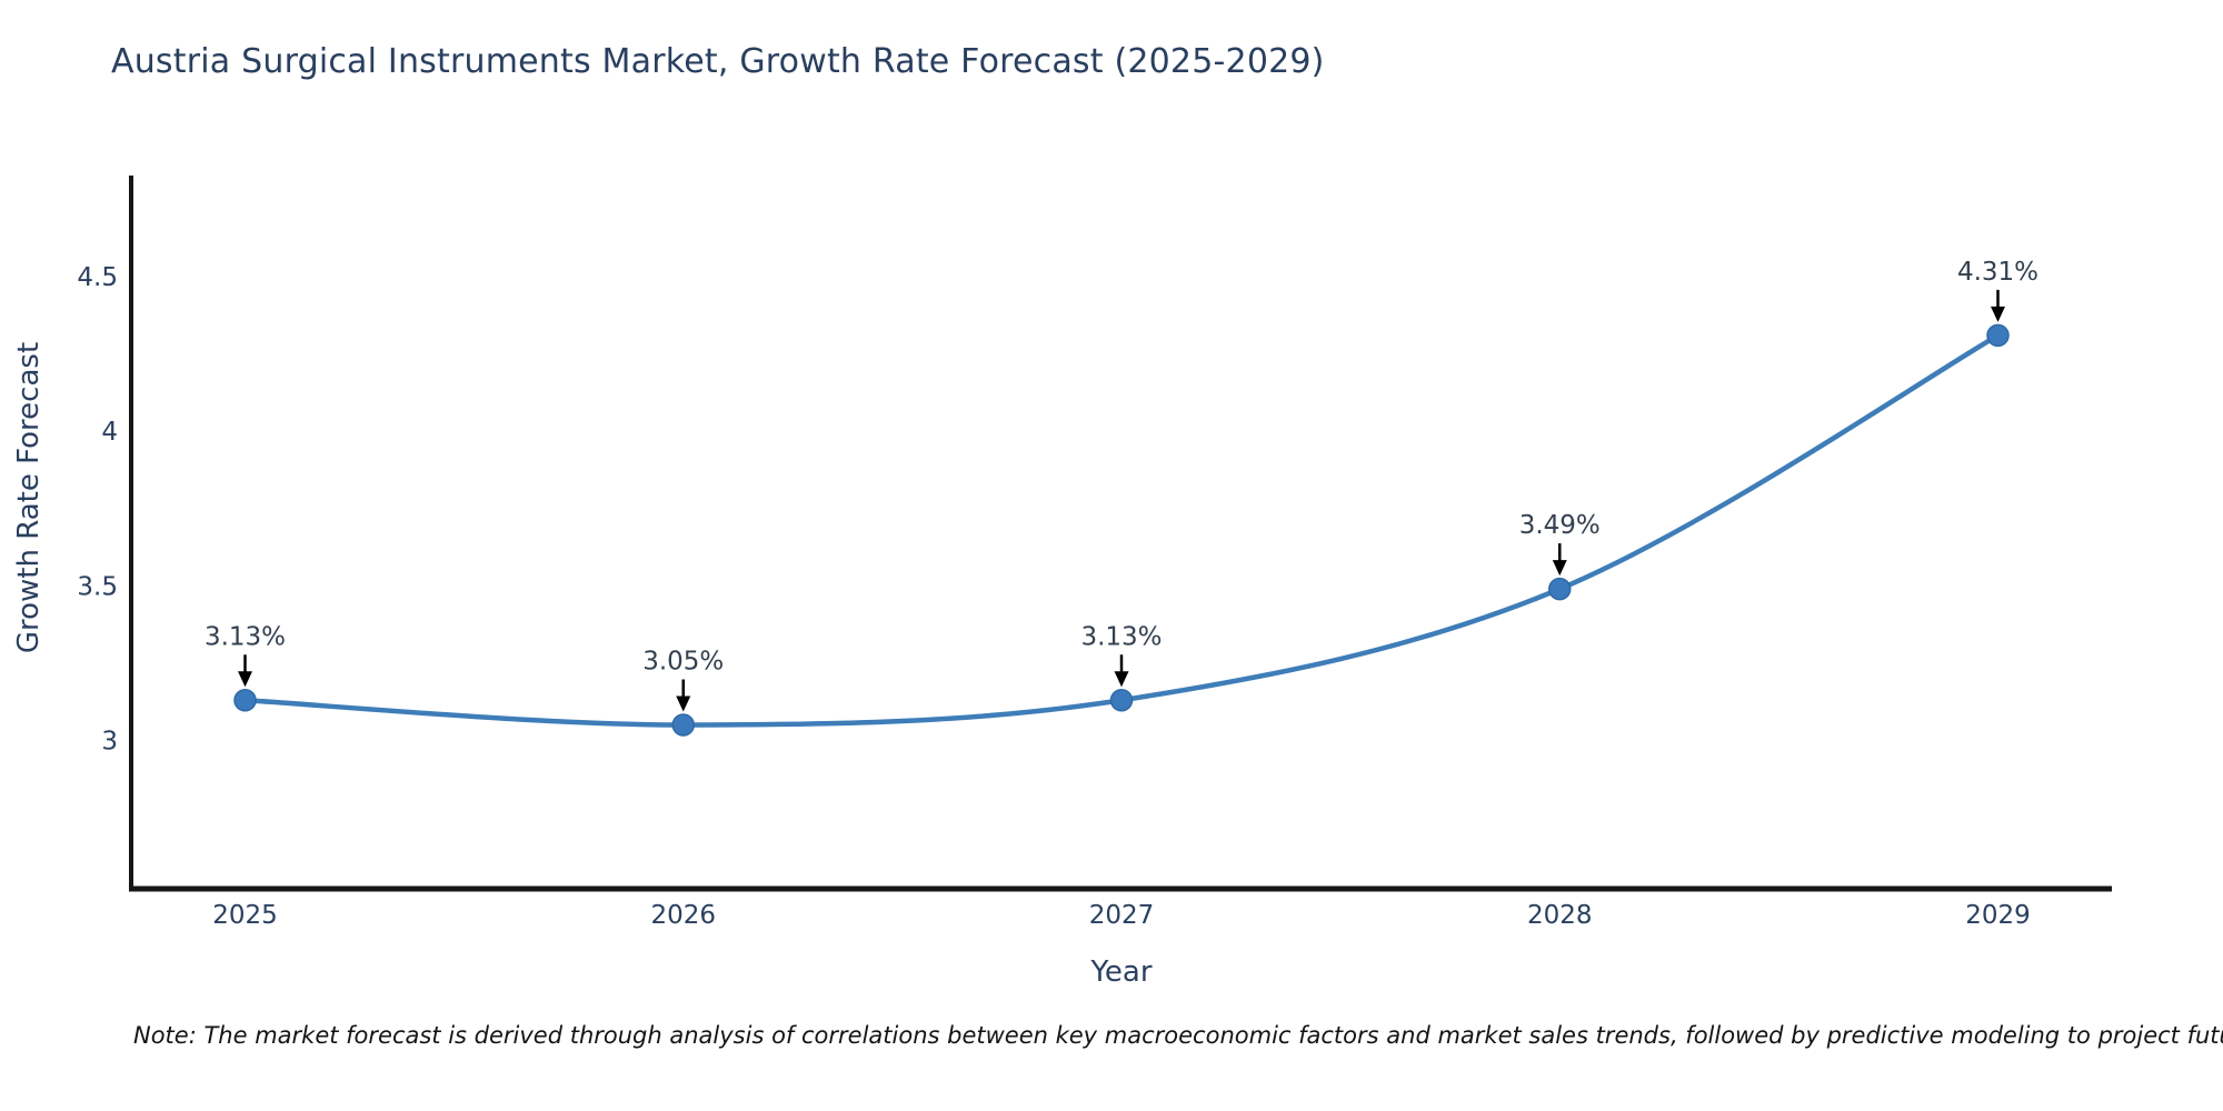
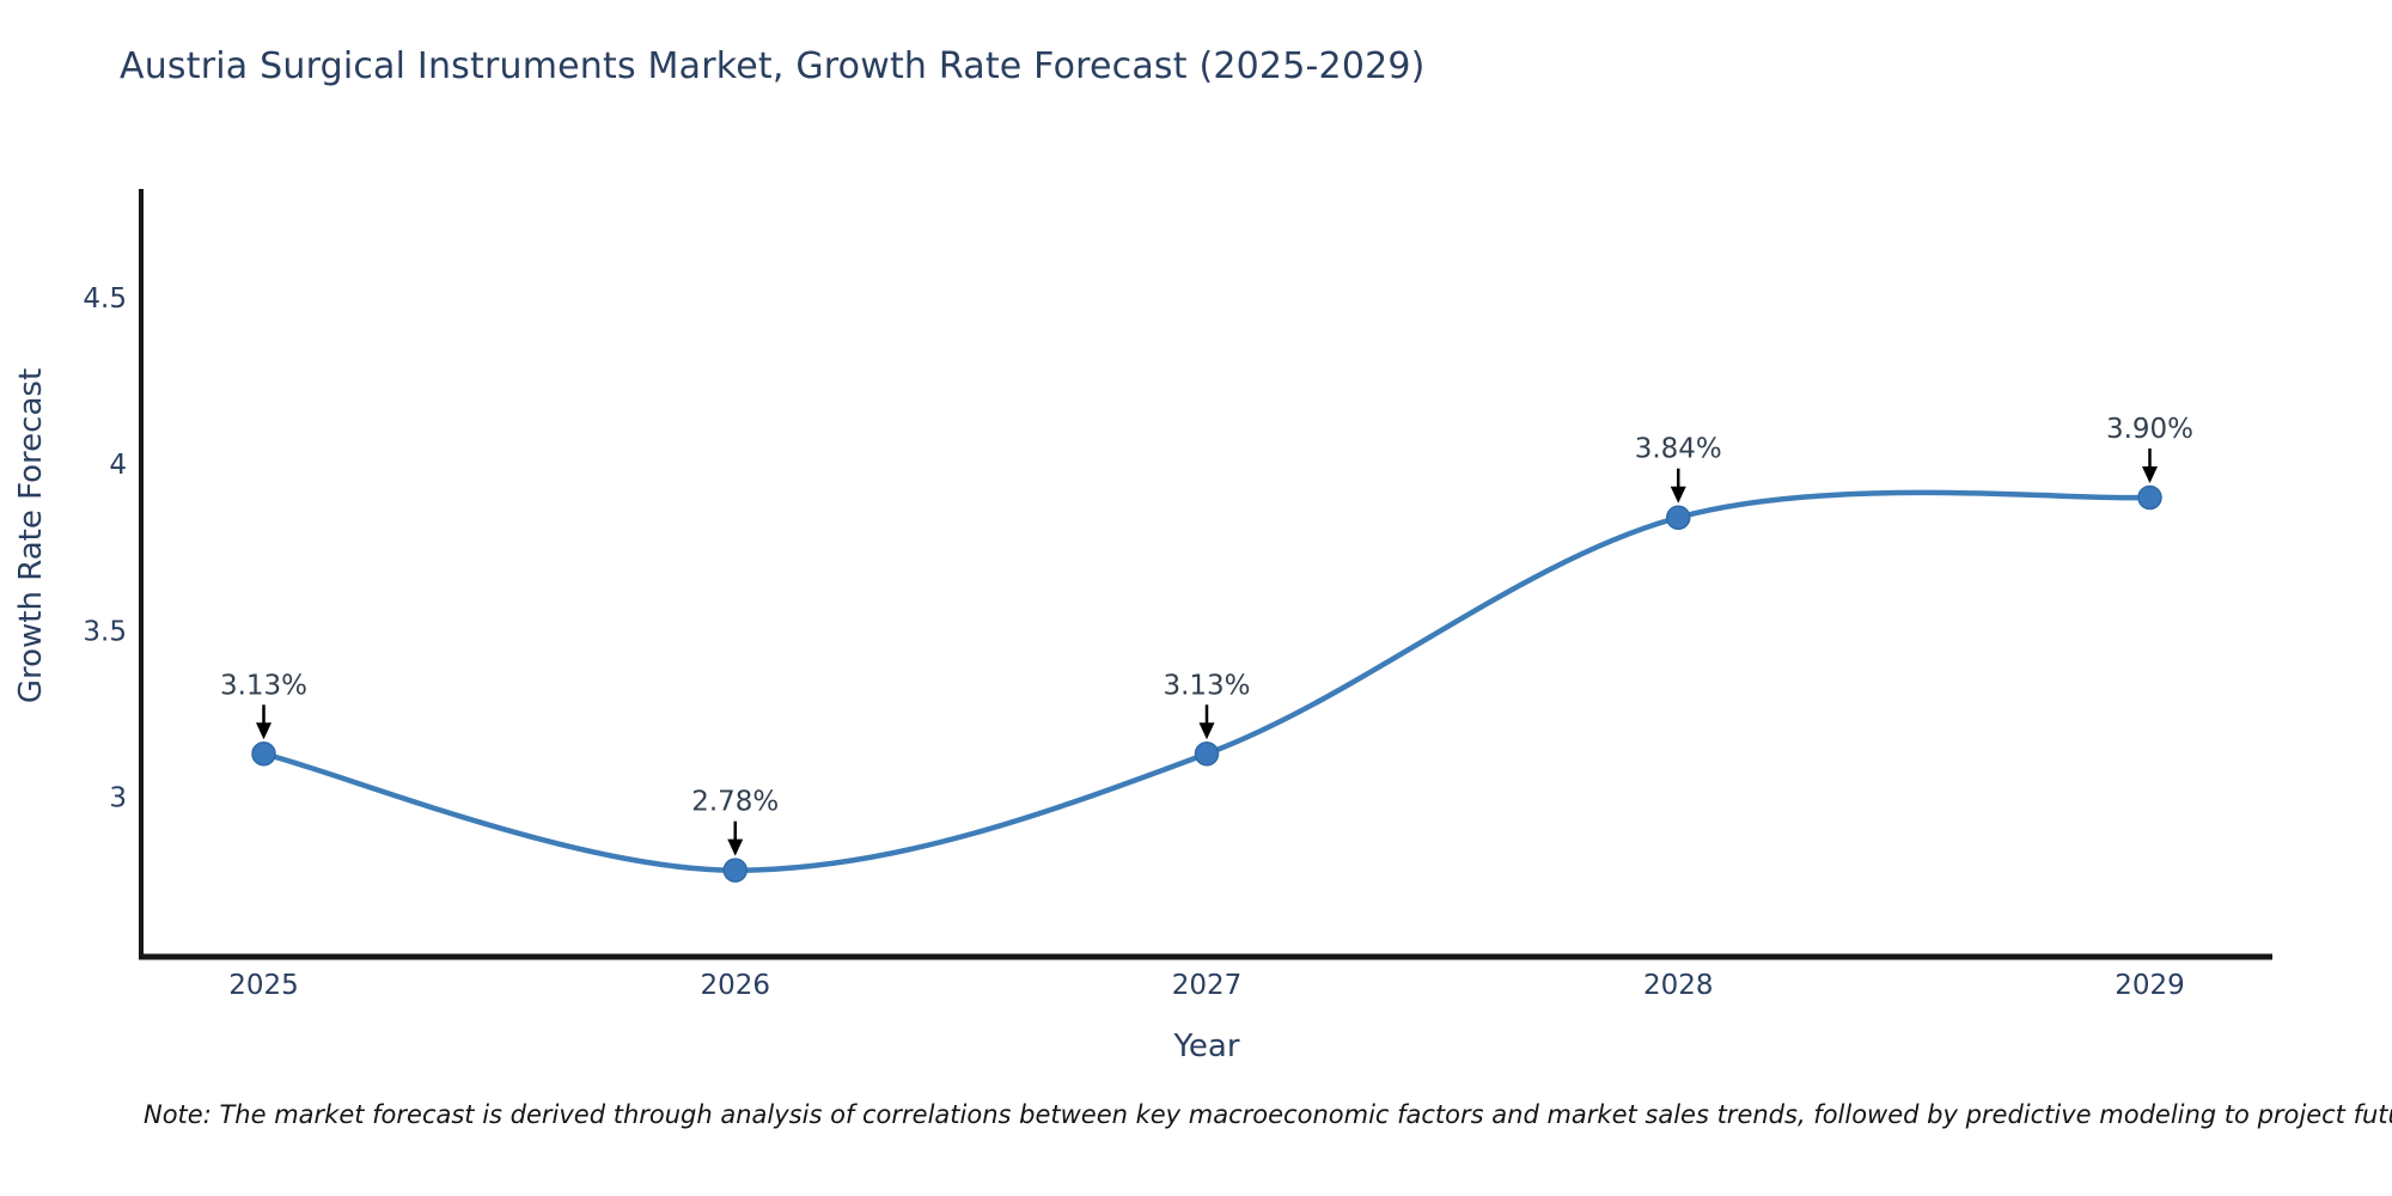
2026: 3.05% -> 2.78%
2028: 3.49% -> 3.84%
2029: 4.31% -> 3.90%
